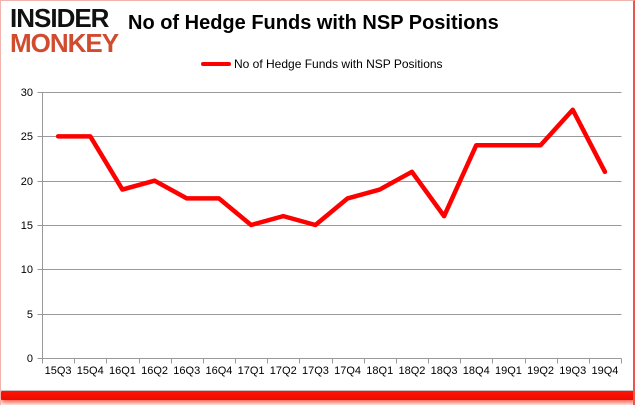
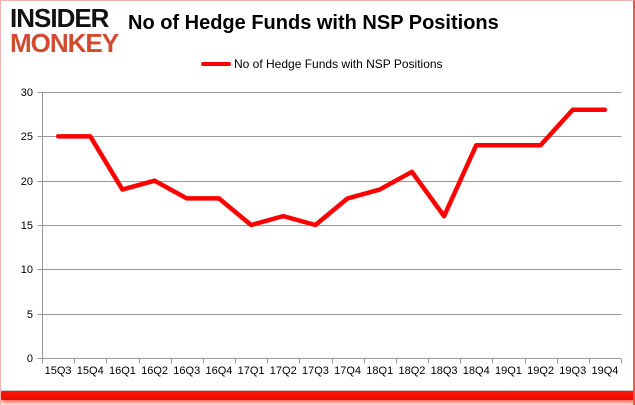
19Q4: 21 -> 28
